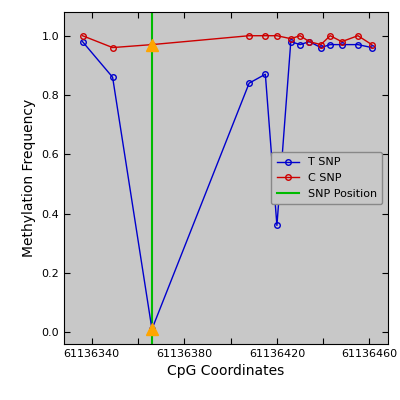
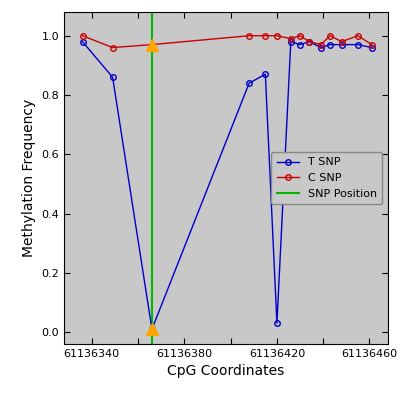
T SNP/61136420: 0.36 -> 0.03
